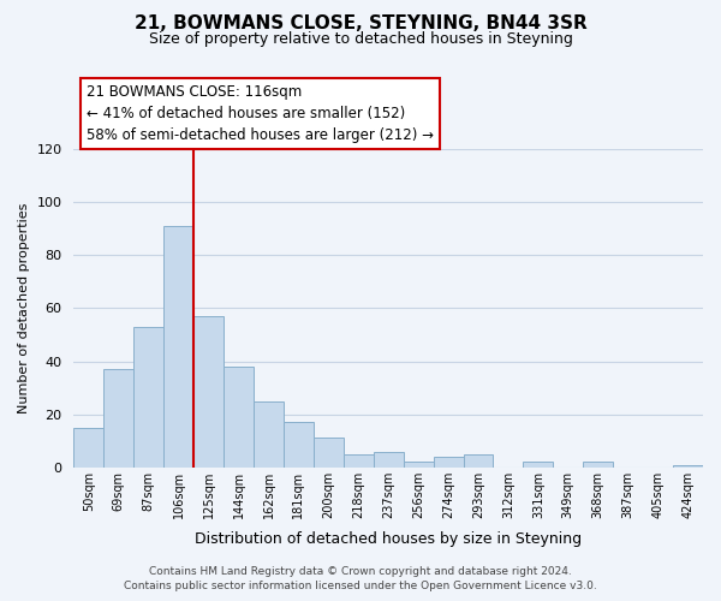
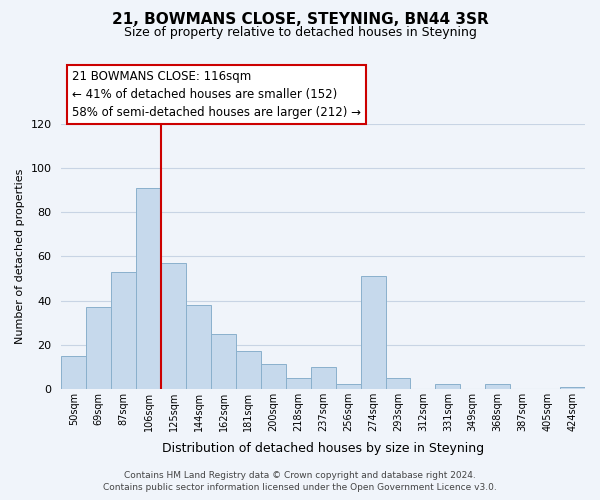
237sqm: 6 -> 10
274sqm: 4 -> 51
